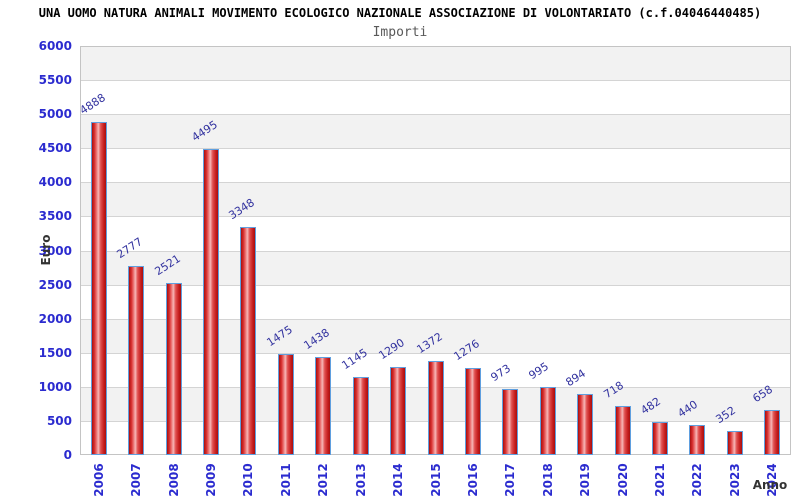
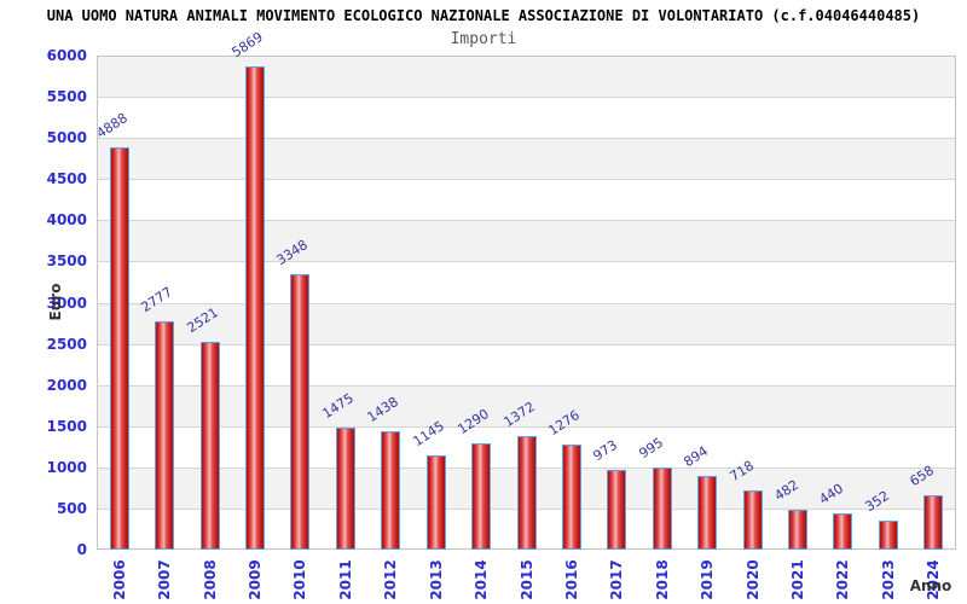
2009: 4495 -> 5869
